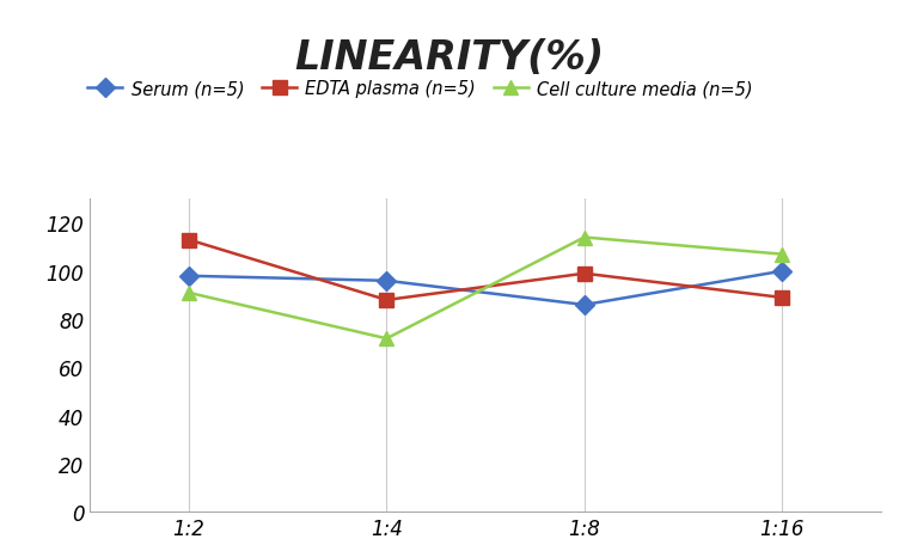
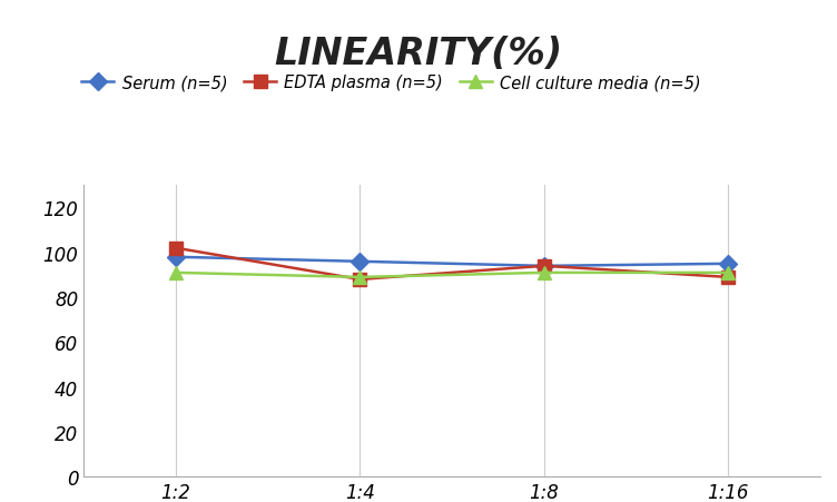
EDTA plasma (n=5)/1:2: 113 -> 102
Cell culture media (n=5)/1:4: 72 -> 89
Serum (n=5)/1:8: 86 -> 94
EDTA plasma (n=5)/1:8: 99 -> 94
Cell culture media (n=5)/1:8: 114 -> 91
Serum (n=5)/1:16: 100 -> 95
Cell culture media (n=5)/1:16: 107 -> 91
